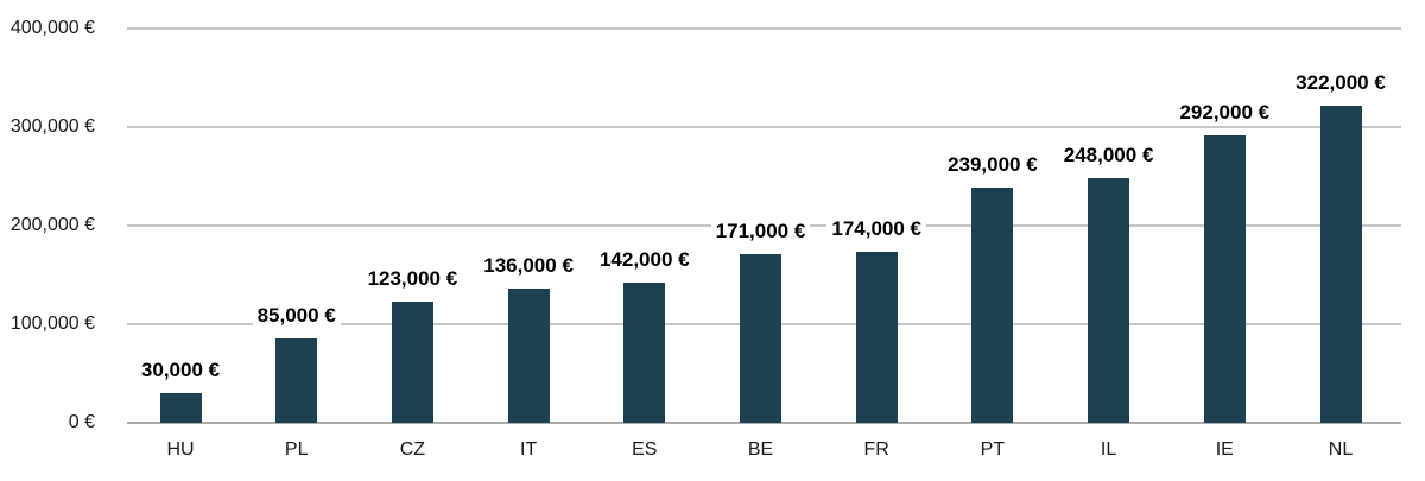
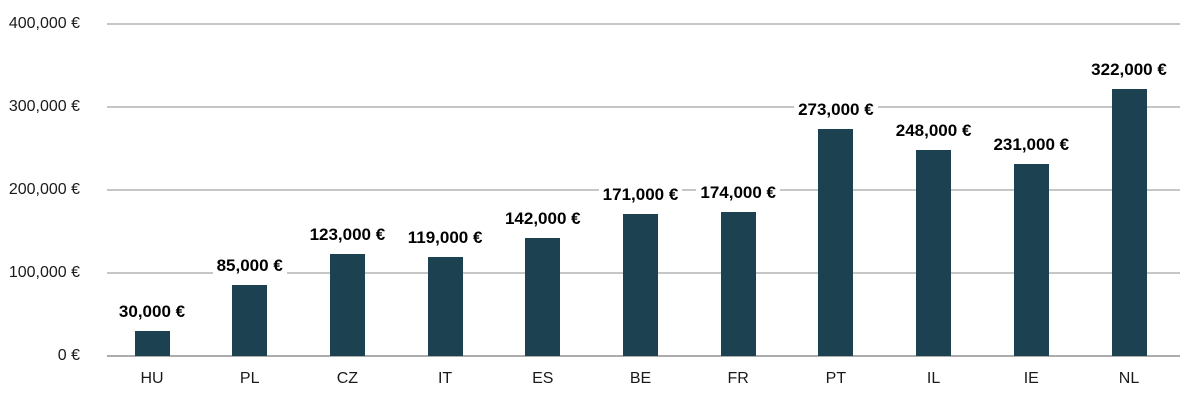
IT: 136,000 -> 119,000
PT: 239,000 -> 273,000
IE: 292,000 -> 231,000
